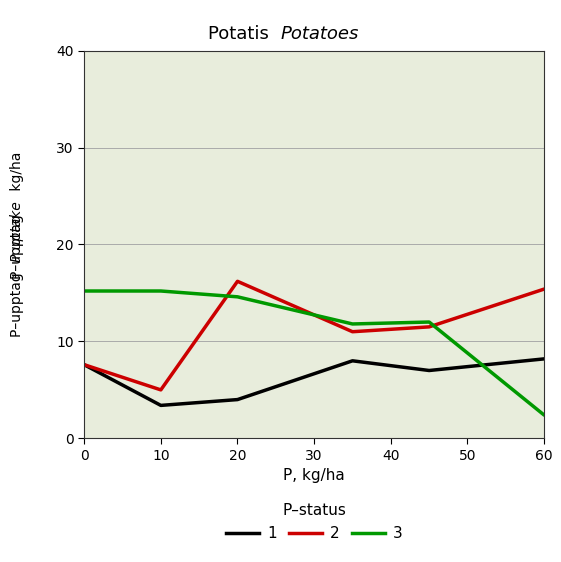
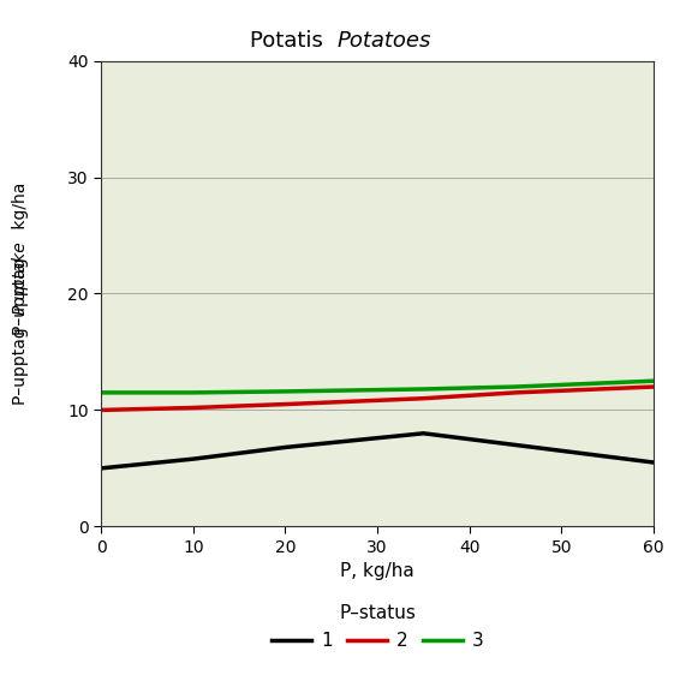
1/0: 7.6 -> 5.0
2/0: 7.6 -> 10.0
3/0: 15.2 -> 11.5
1/10: 3.4 -> 5.8
2/10: 5.0 -> 10.2
3/10: 15.2 -> 11.5
1/20: 4.0 -> 6.8
2/20: 16.2 -> 10.5
3/20: 14.6 -> 11.6
1/60: 8.2 -> 5.5
2/60: 15.4 -> 12.0
3/60: 2.4 -> 12.5
